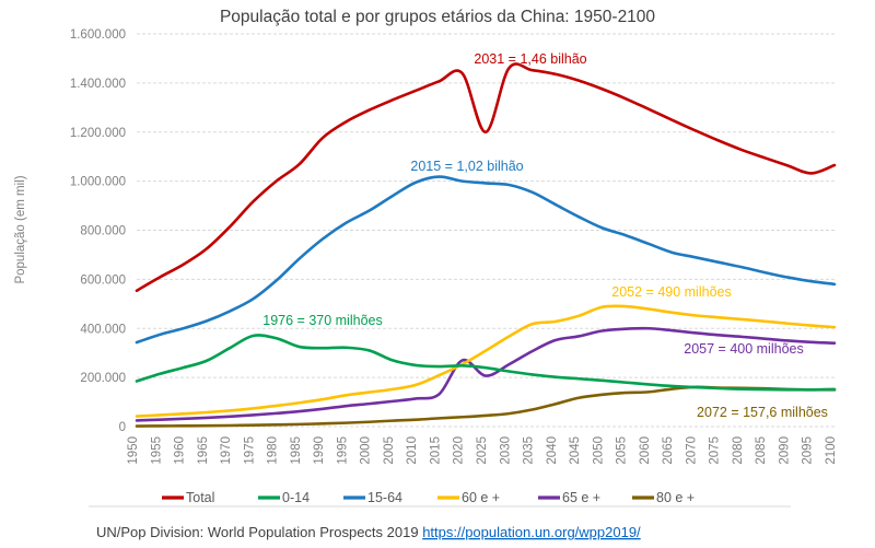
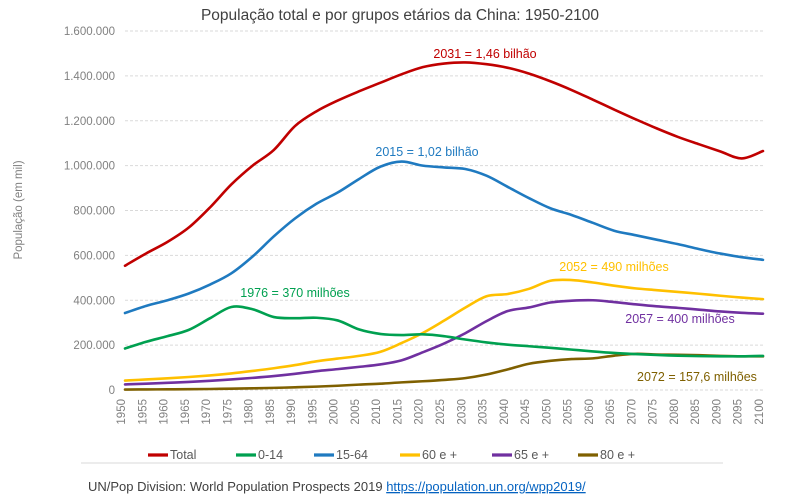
65 e +/2020: 270000 -> 170000
Total/2025: 1200000 -> 1460000
